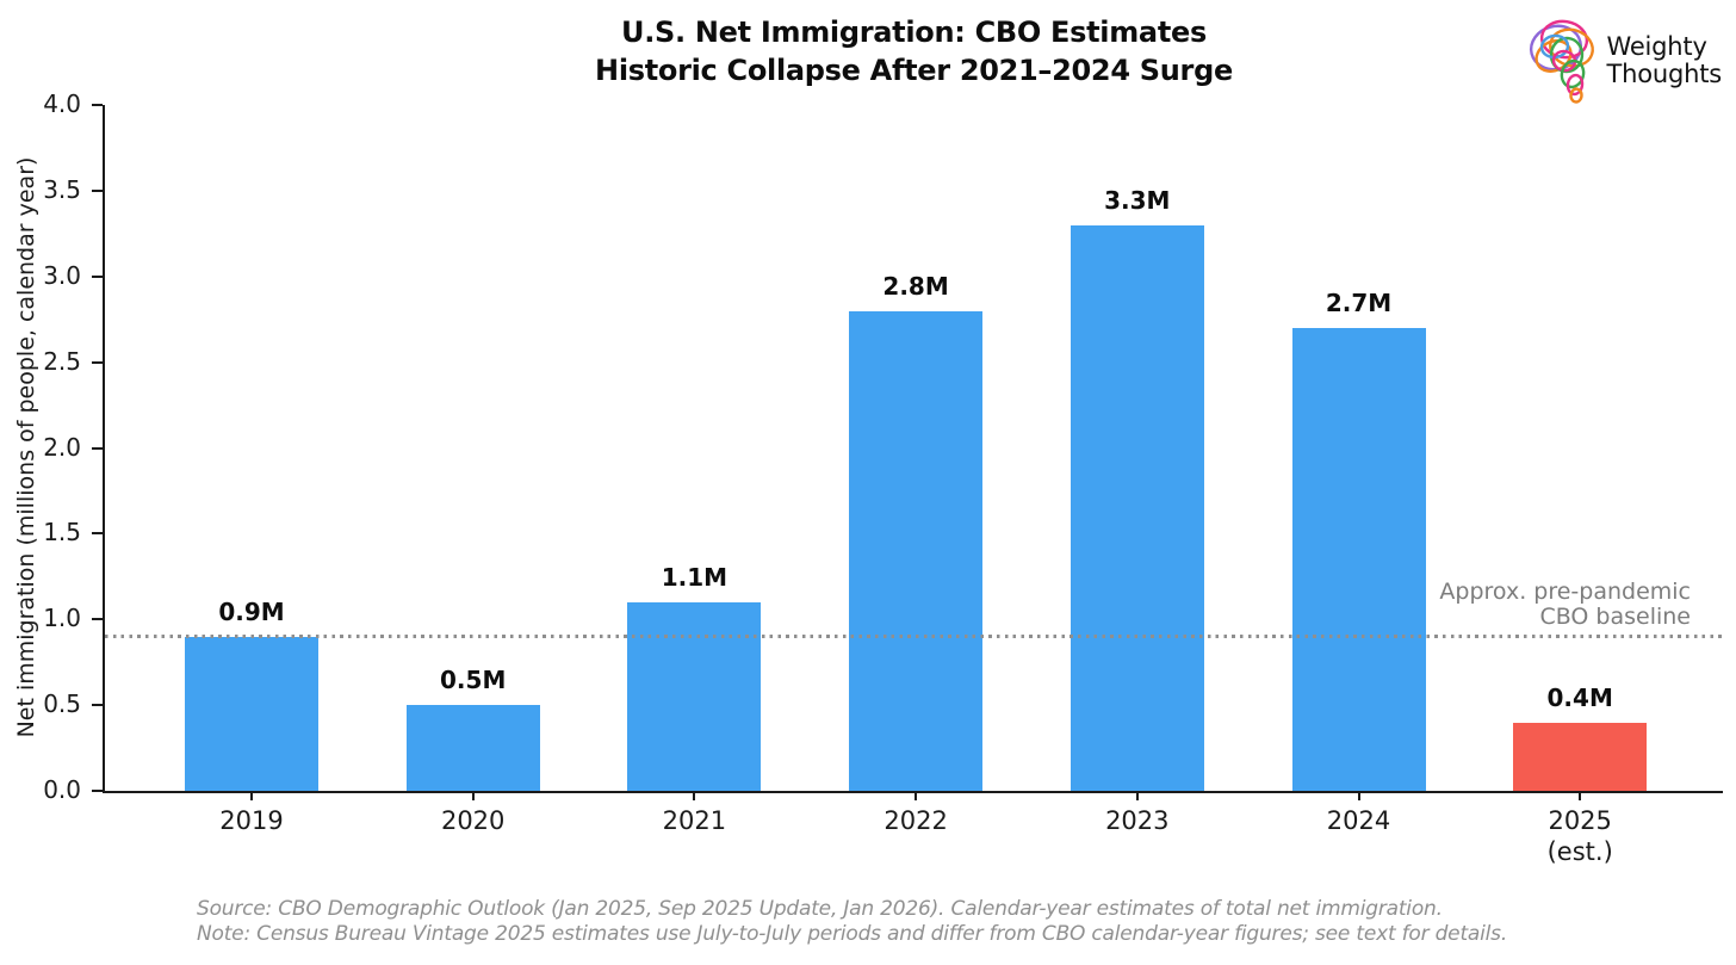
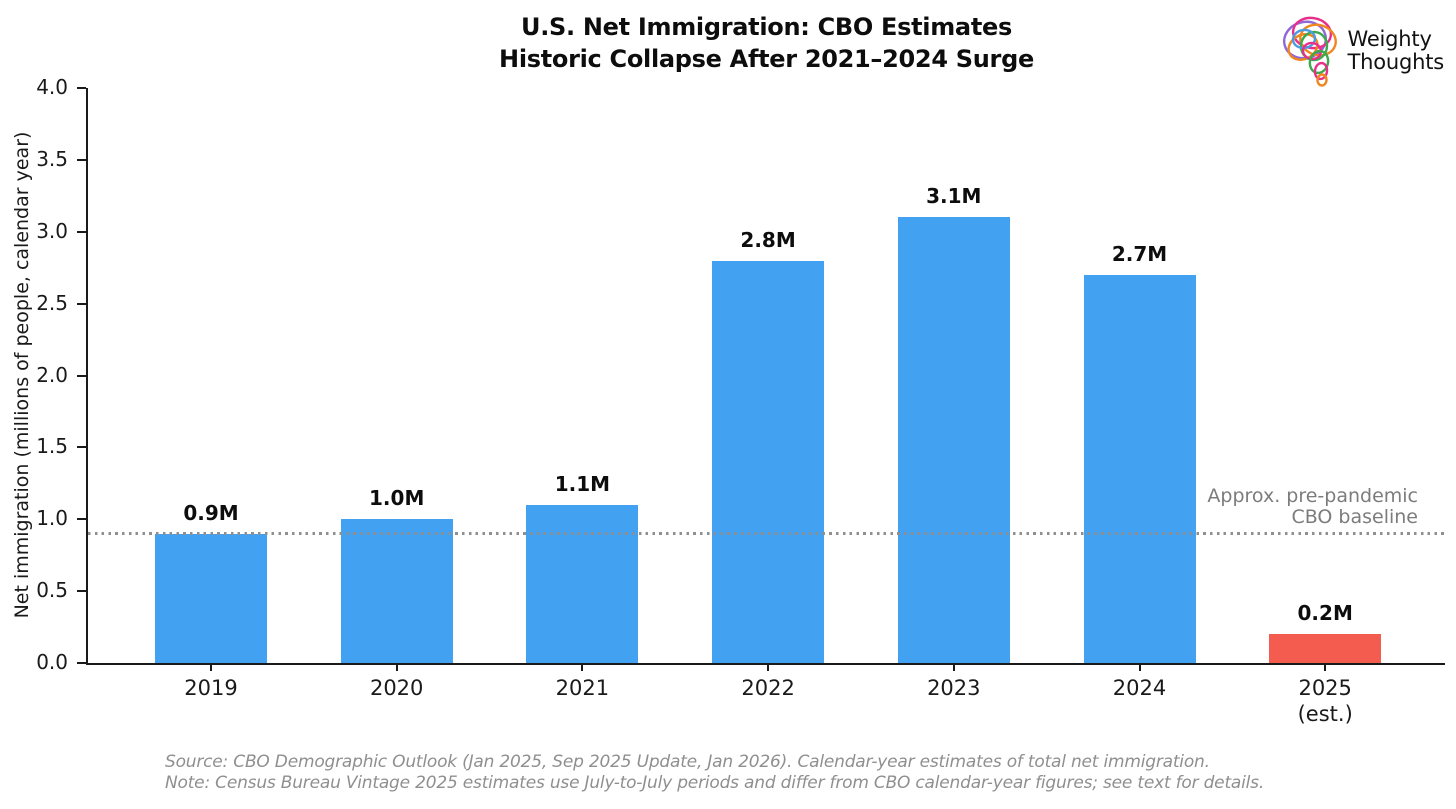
2020: 0.5M -> 1.0M
2023: 3.3M -> 3.1M
2025: 0.4M -> 0.2M
